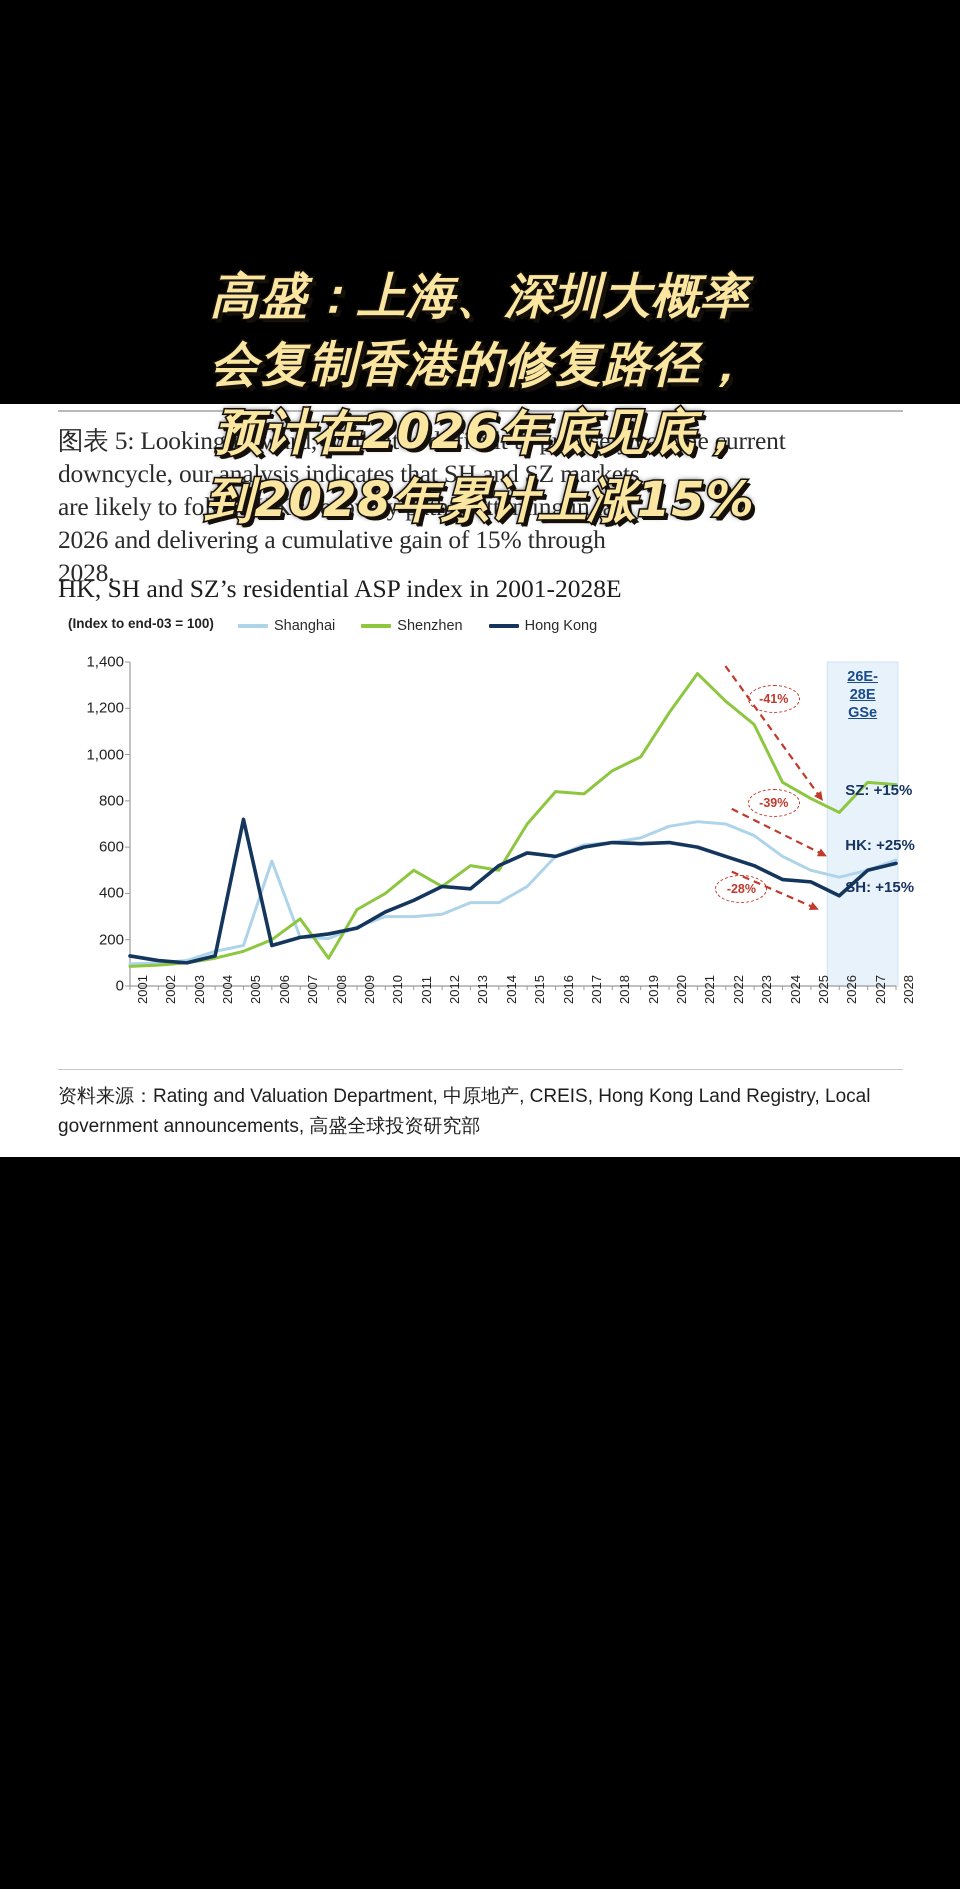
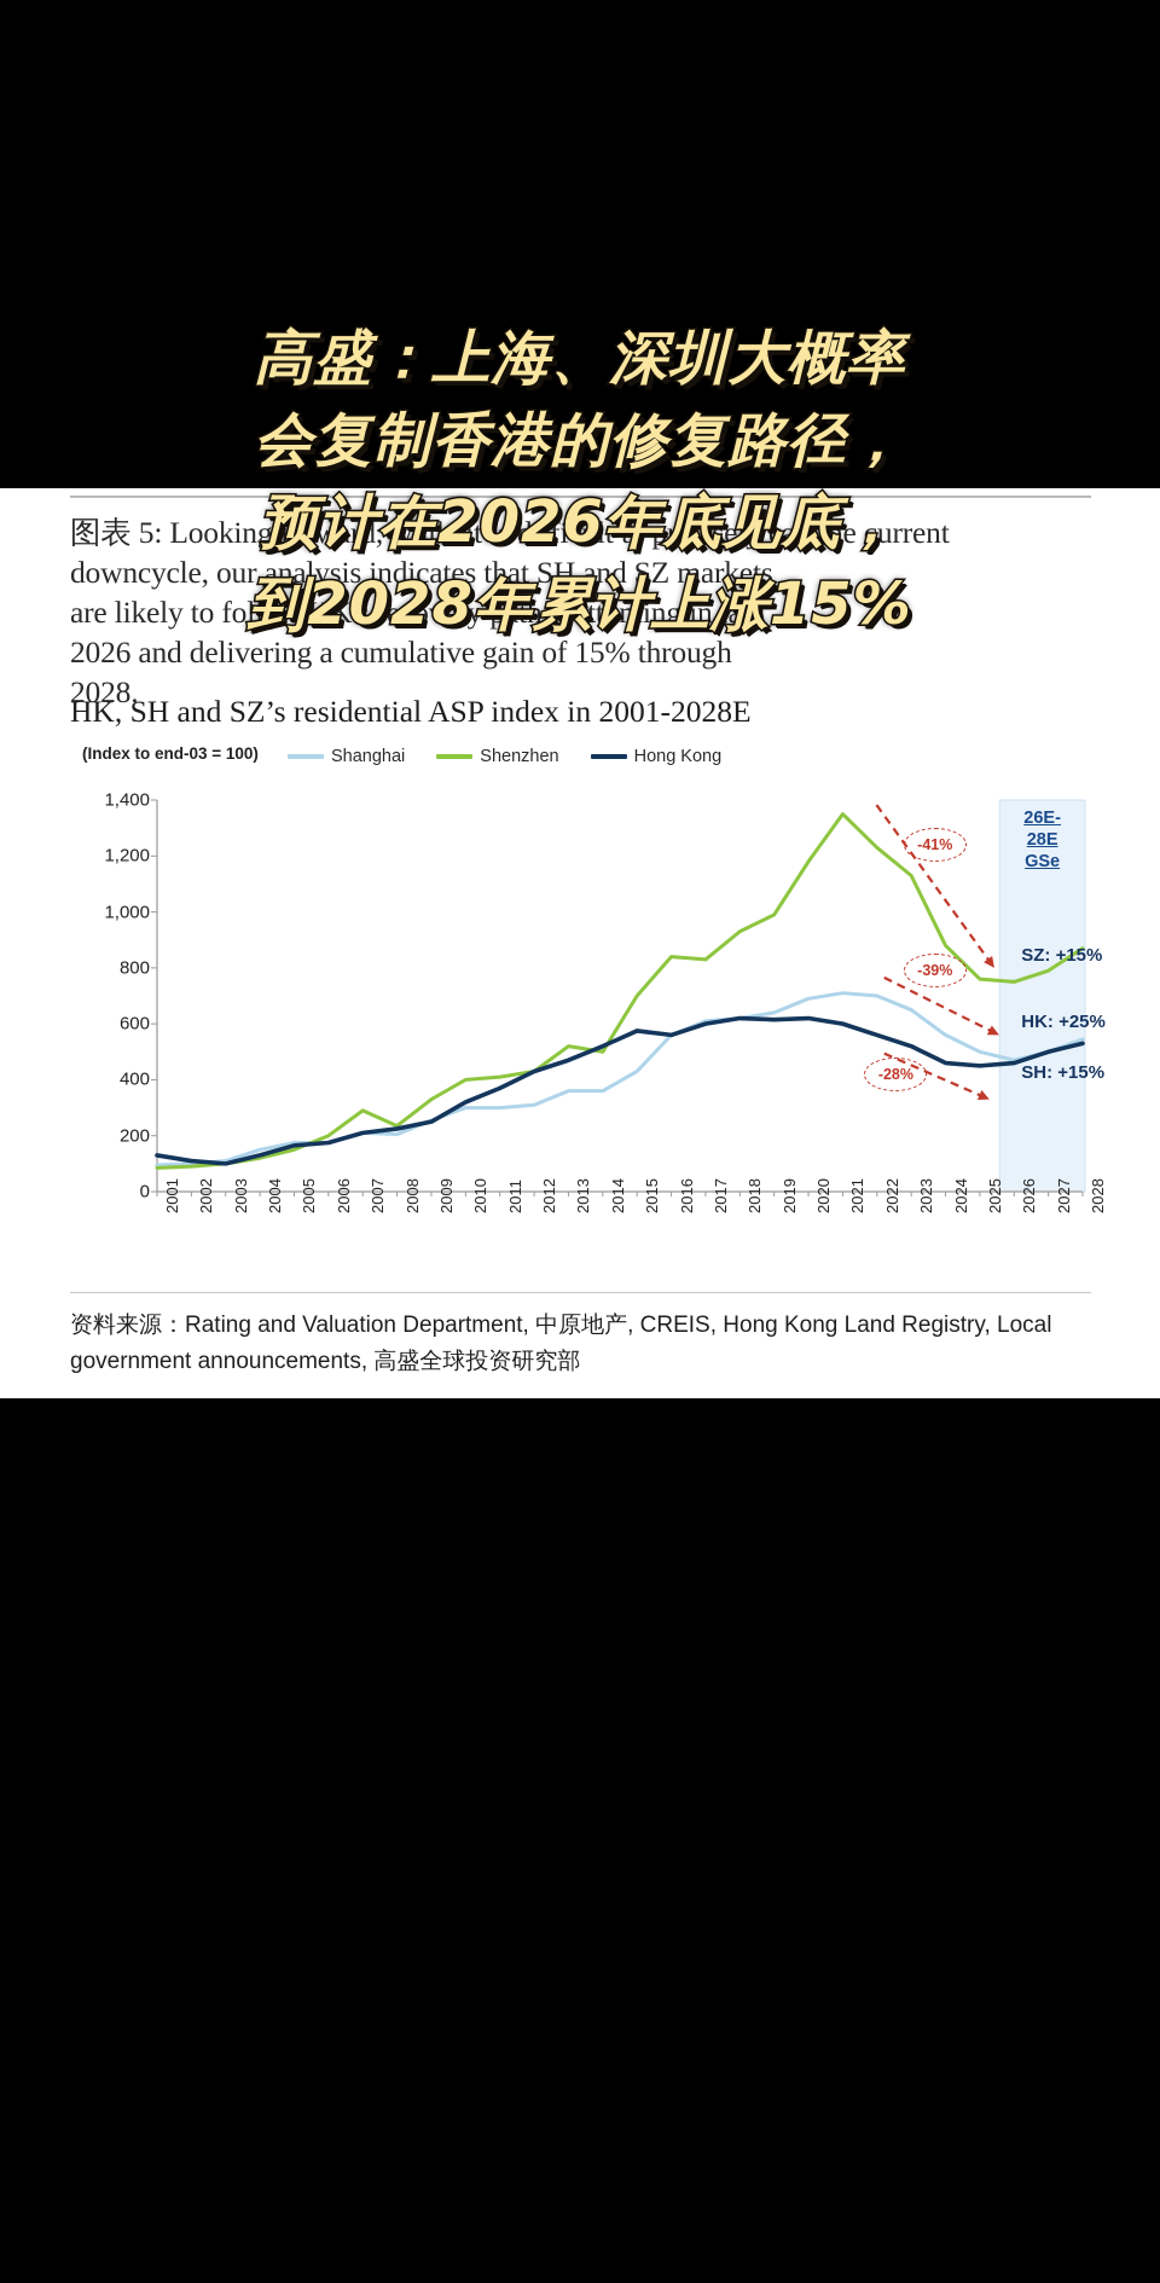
Hong Kong/2005: 720 -> 160
Shanghai/2006: 540 -> 180
Shenzhen/2008: 120 -> 240
Shenzhen/2011: 500 -> 410
Hong Kong/2013: 420 -> 470
Shenzhen/2025: 810 -> 760
Hong Kong/2026: 390 -> 460
Shenzhen/2027: 880 -> 790
